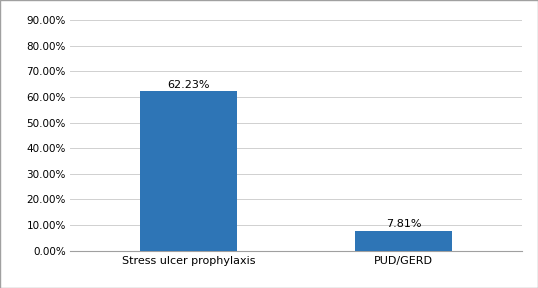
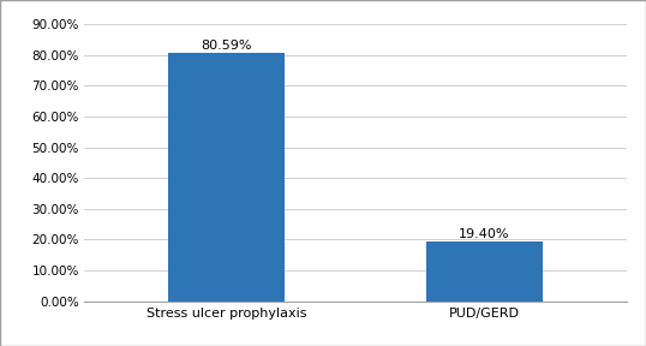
Stress ulcer prophylaxis: 62.23% -> 80.59%
PUD/GERD: 7.81% -> 19.40%
